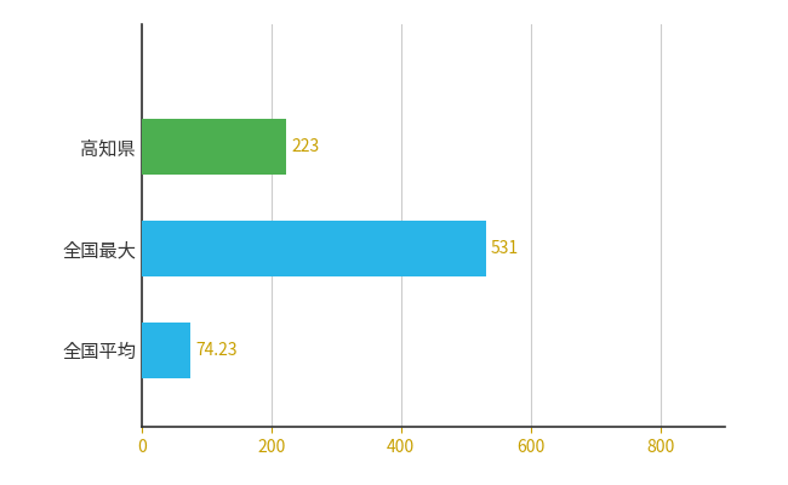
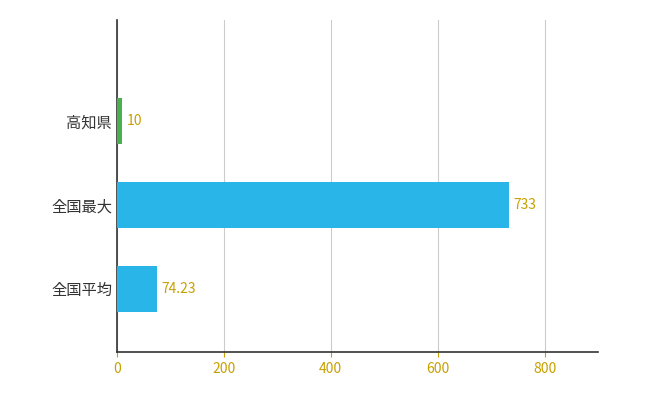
高知県: 223 -> 10
全国最大: 531 -> 733
